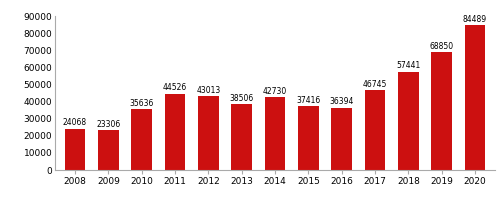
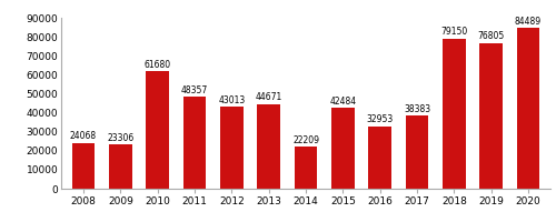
2010: 35636 -> 61680
2011: 44526 -> 48357
2013: 38506 -> 44671
2014: 42730 -> 22209
2015: 37416 -> 42484
2016: 36394 -> 32953
2017: 46745 -> 38383
2018: 57441 -> 79150
2019: 68850 -> 76805
